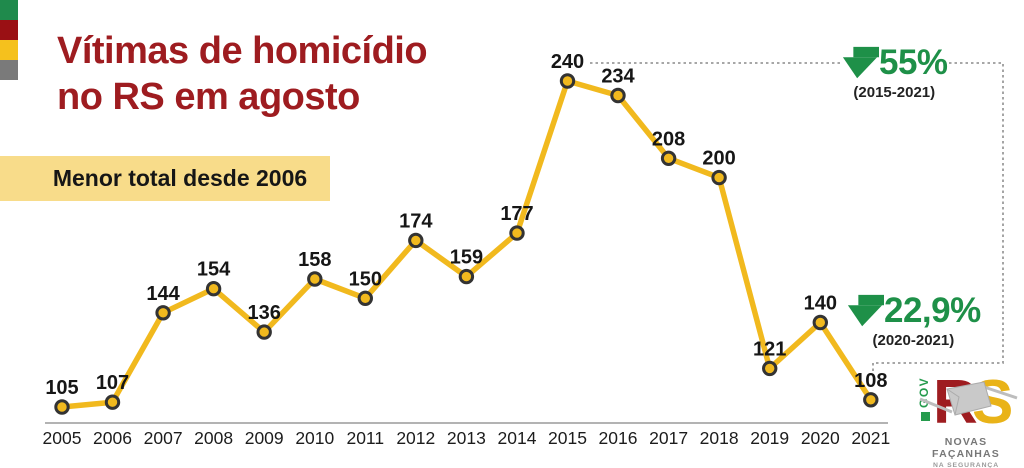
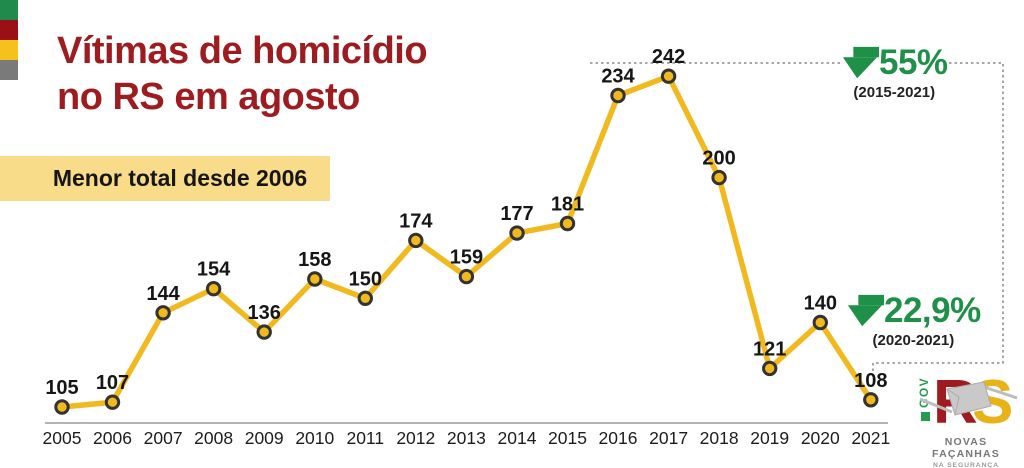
2015: 240 -> 181
2017: 208 -> 242
